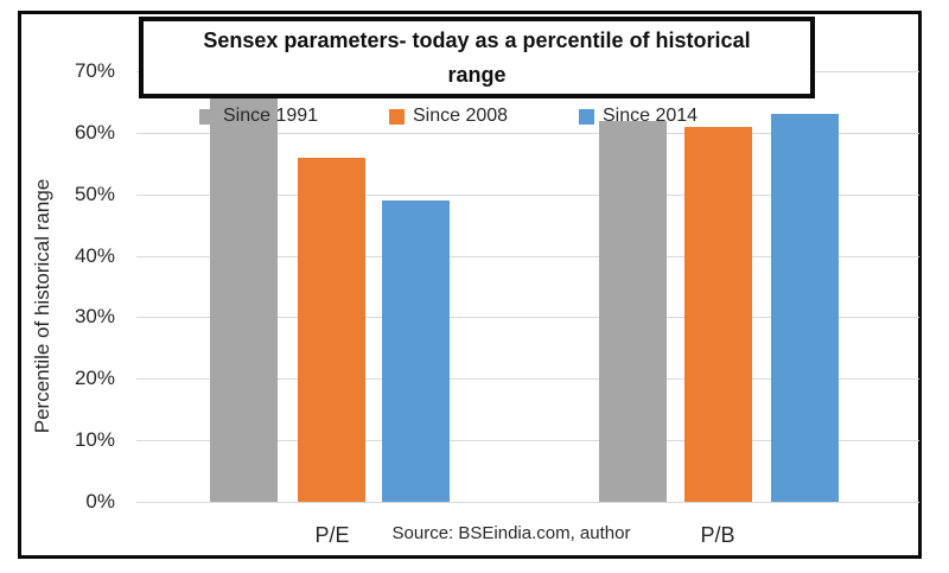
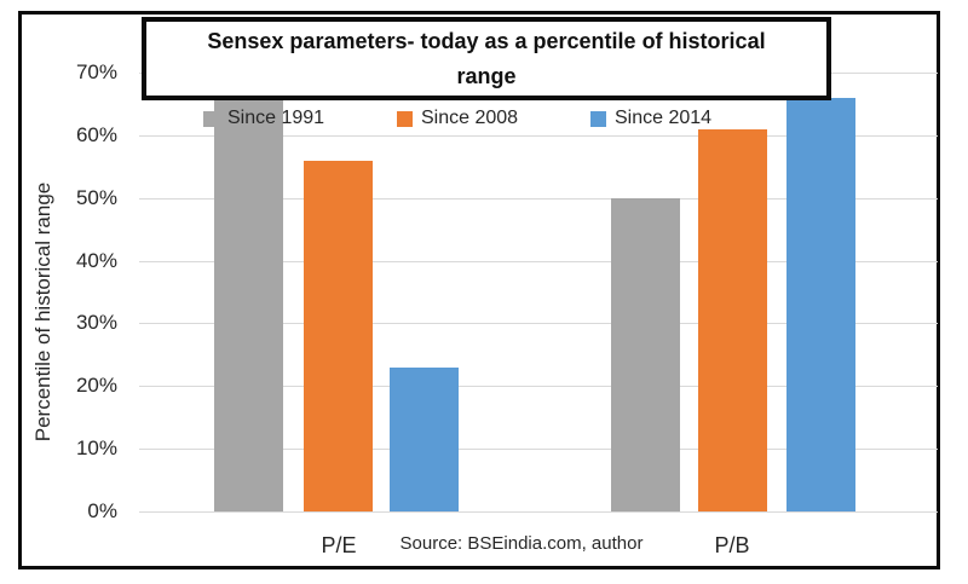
Since 2014/P/E: 49% -> 23%
Since 1991/P/B: 62% -> 50%
Since 2014/P/B: 63% -> 66%
